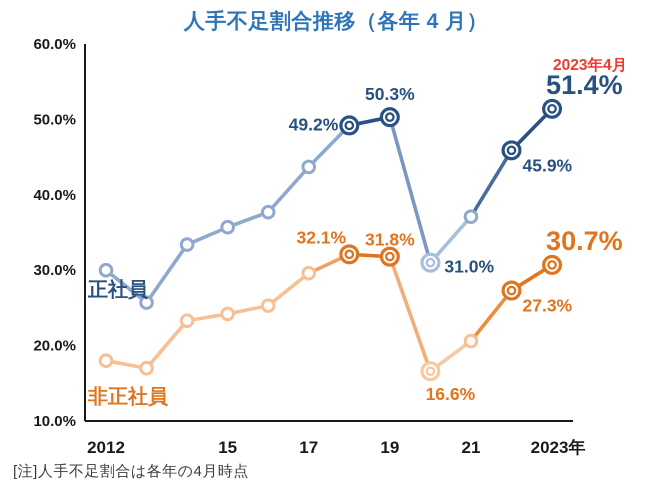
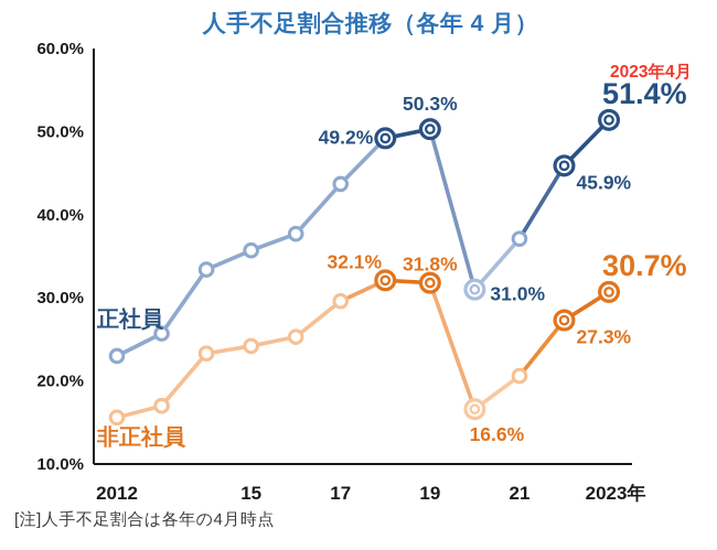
正社員/2012: 30% -> 23%
非正社員/2012: 18% -> 16%
